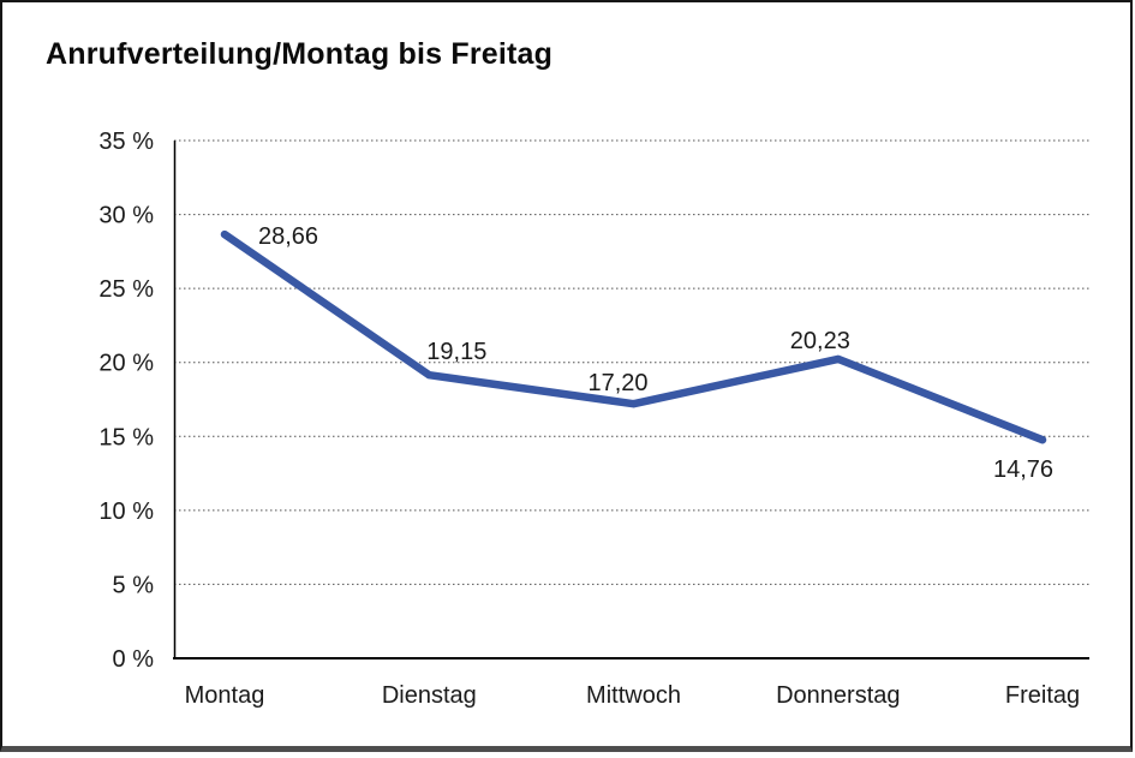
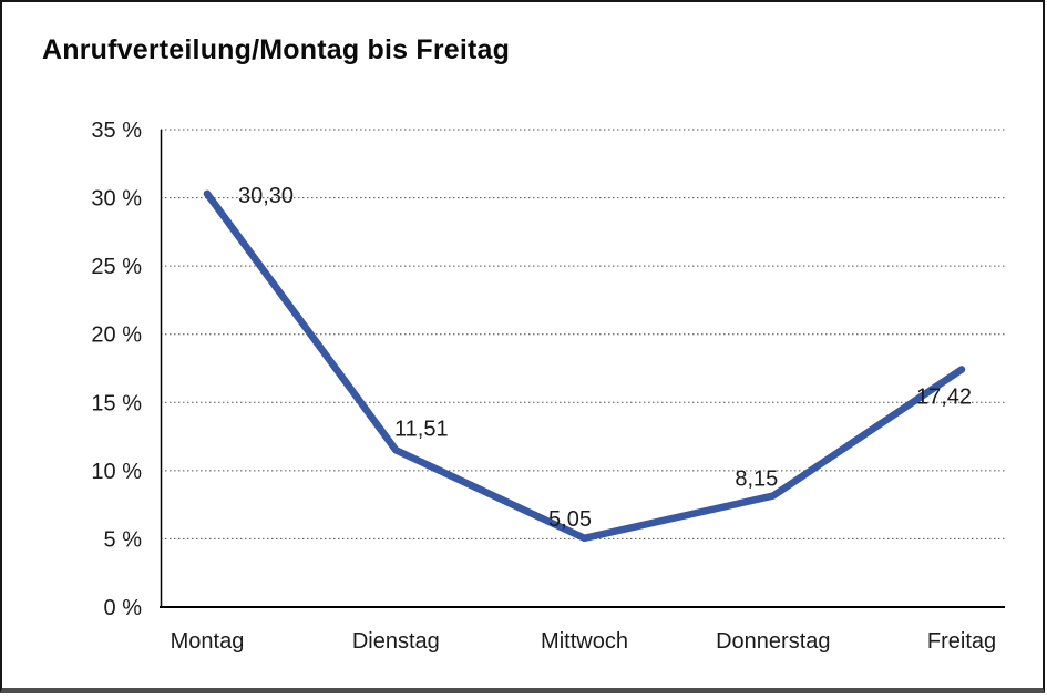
Montag: 28,66 -> 30,30
Dienstag: 19,15 -> 11,51
Mittwoch: 17,20 -> 5,05
Donnerstag: 20,23 -> 8,15
Freitag: 14,76 -> 17,42
